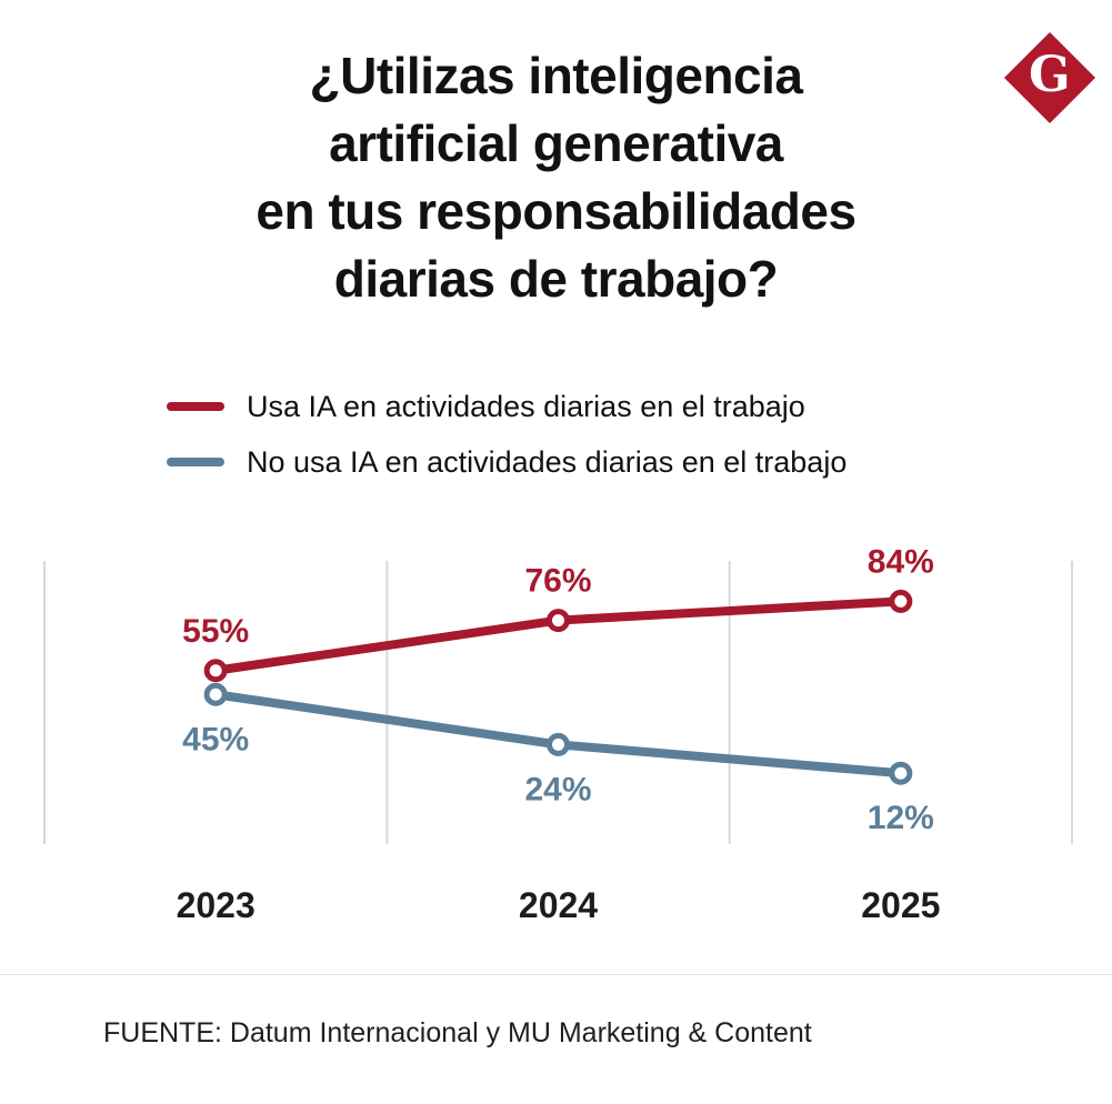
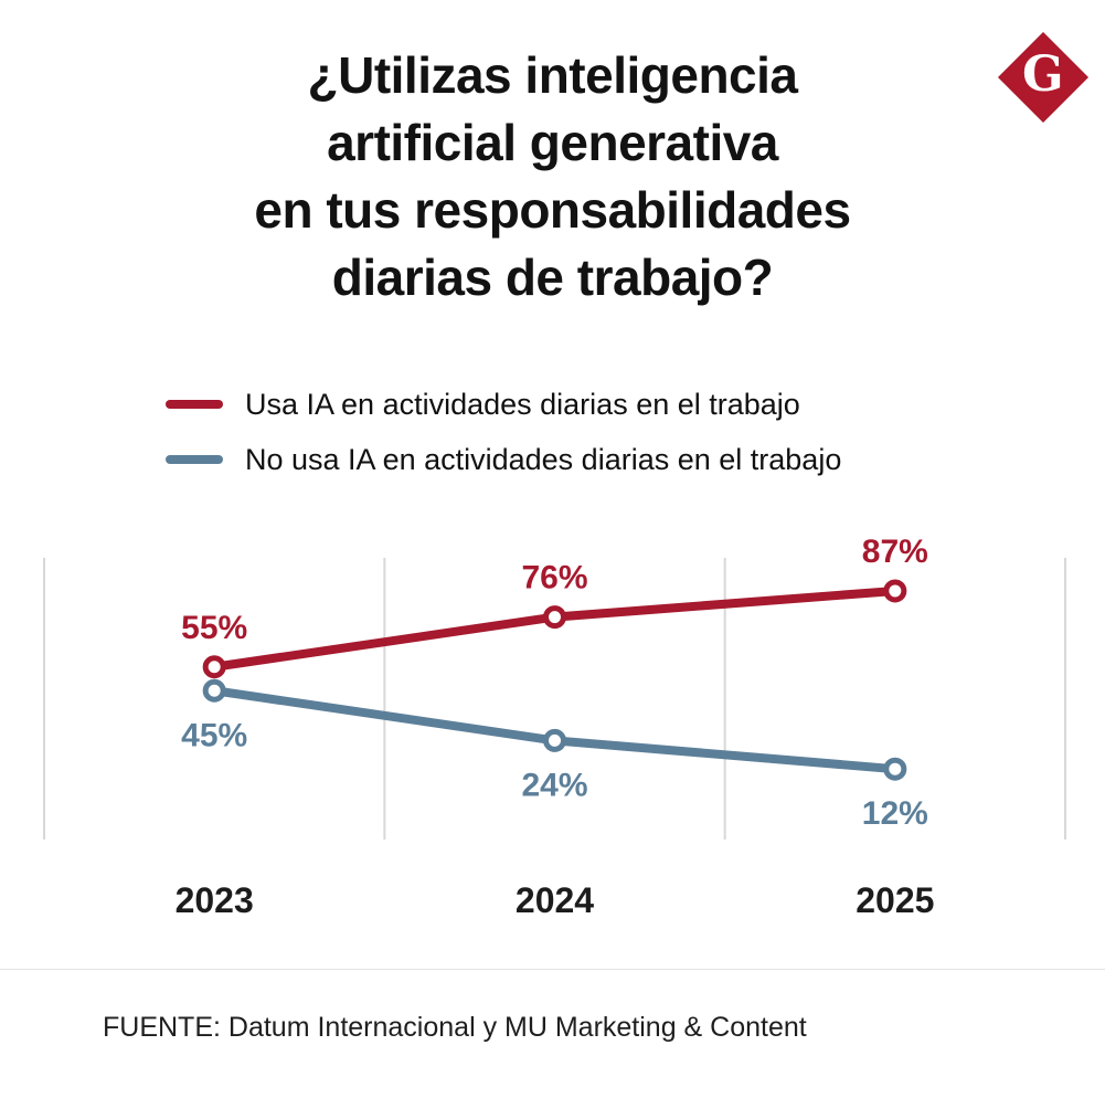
Usa IA en actividades diarias en el trabajo/2025: 84% -> 87%
